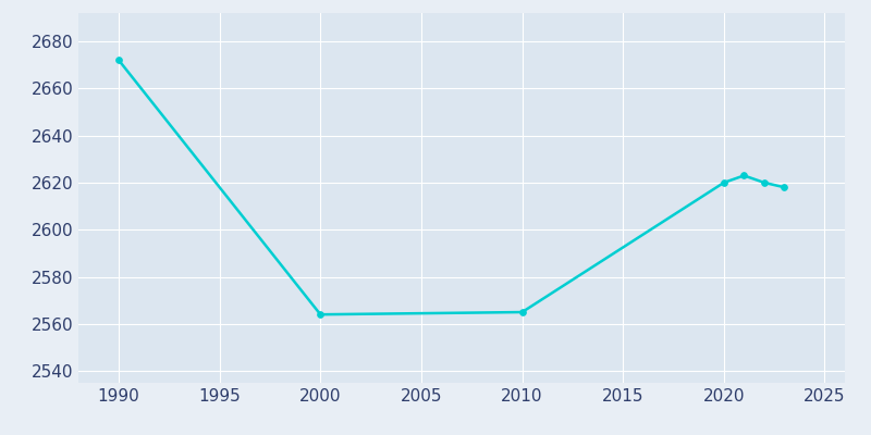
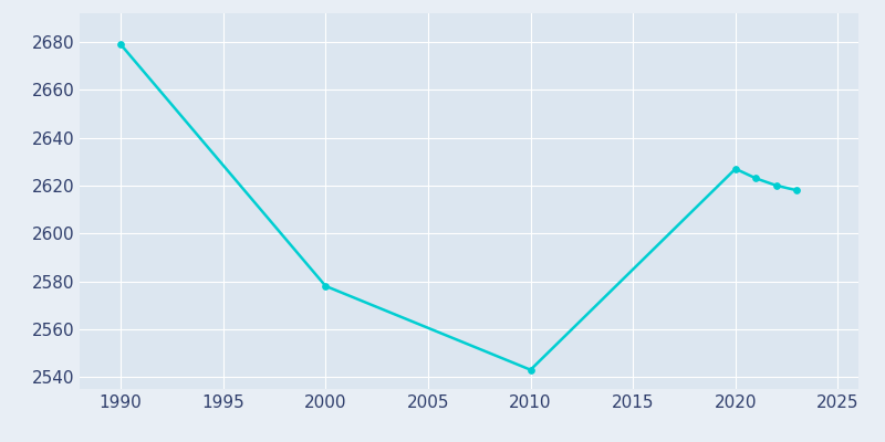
1990: 2672 -> 2679
2000: 2564 -> 2578
2010: 2565 -> 2543
2020: 2620 -> 2627
